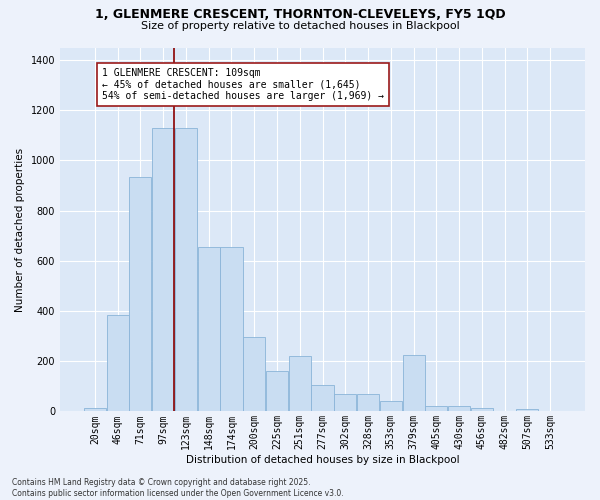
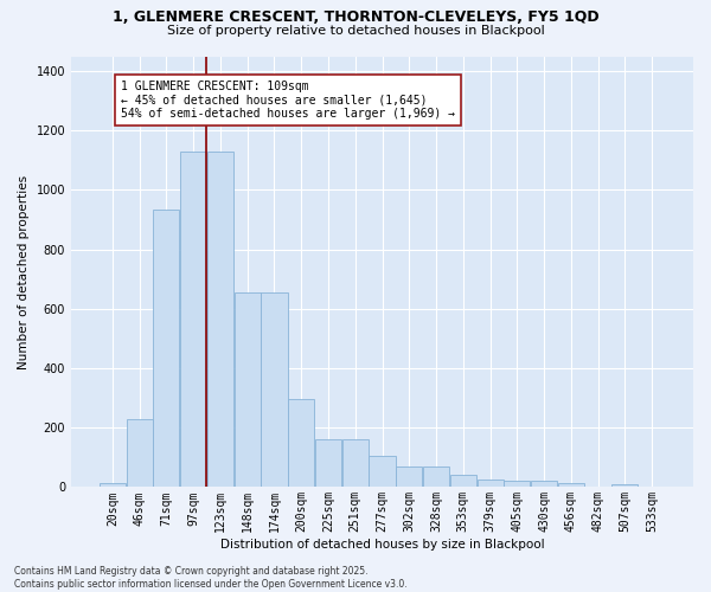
46sqm: 385 -> 228
251sqm: 220 -> 160
379sqm: 225 -> 25
